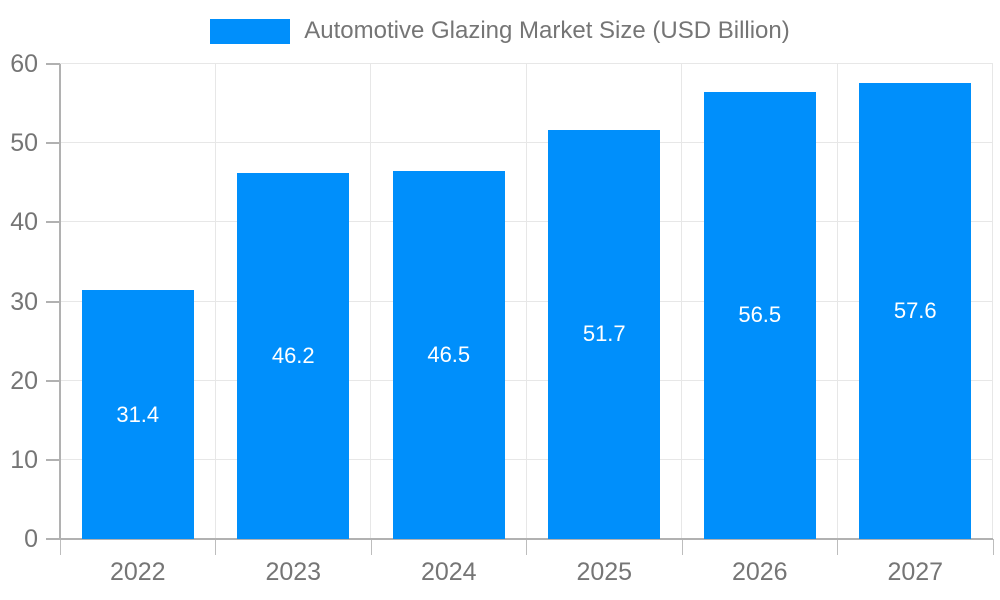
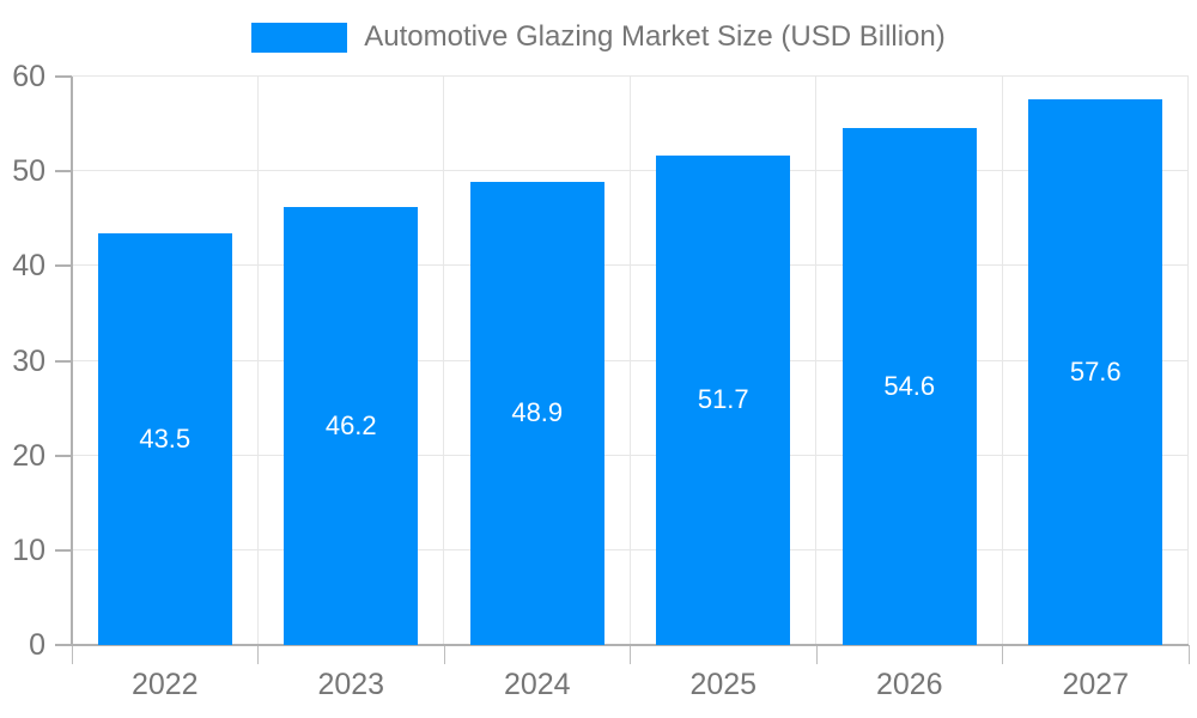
2022: 31.4 -> 43.5
2024: 46.5 -> 48.9
2026: 56.5 -> 54.6
